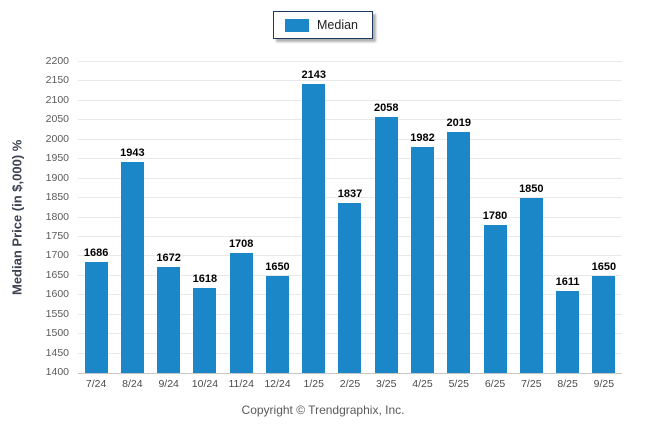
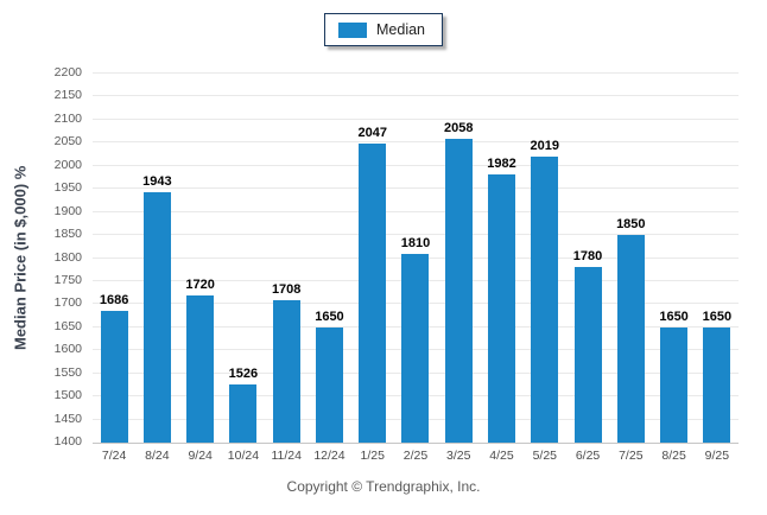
9/24: 1672 -> 1720
10/24: 1618 -> 1526
1/25: 2143 -> 2047
2/25: 1837 -> 1810
8/25: 1611 -> 1650
